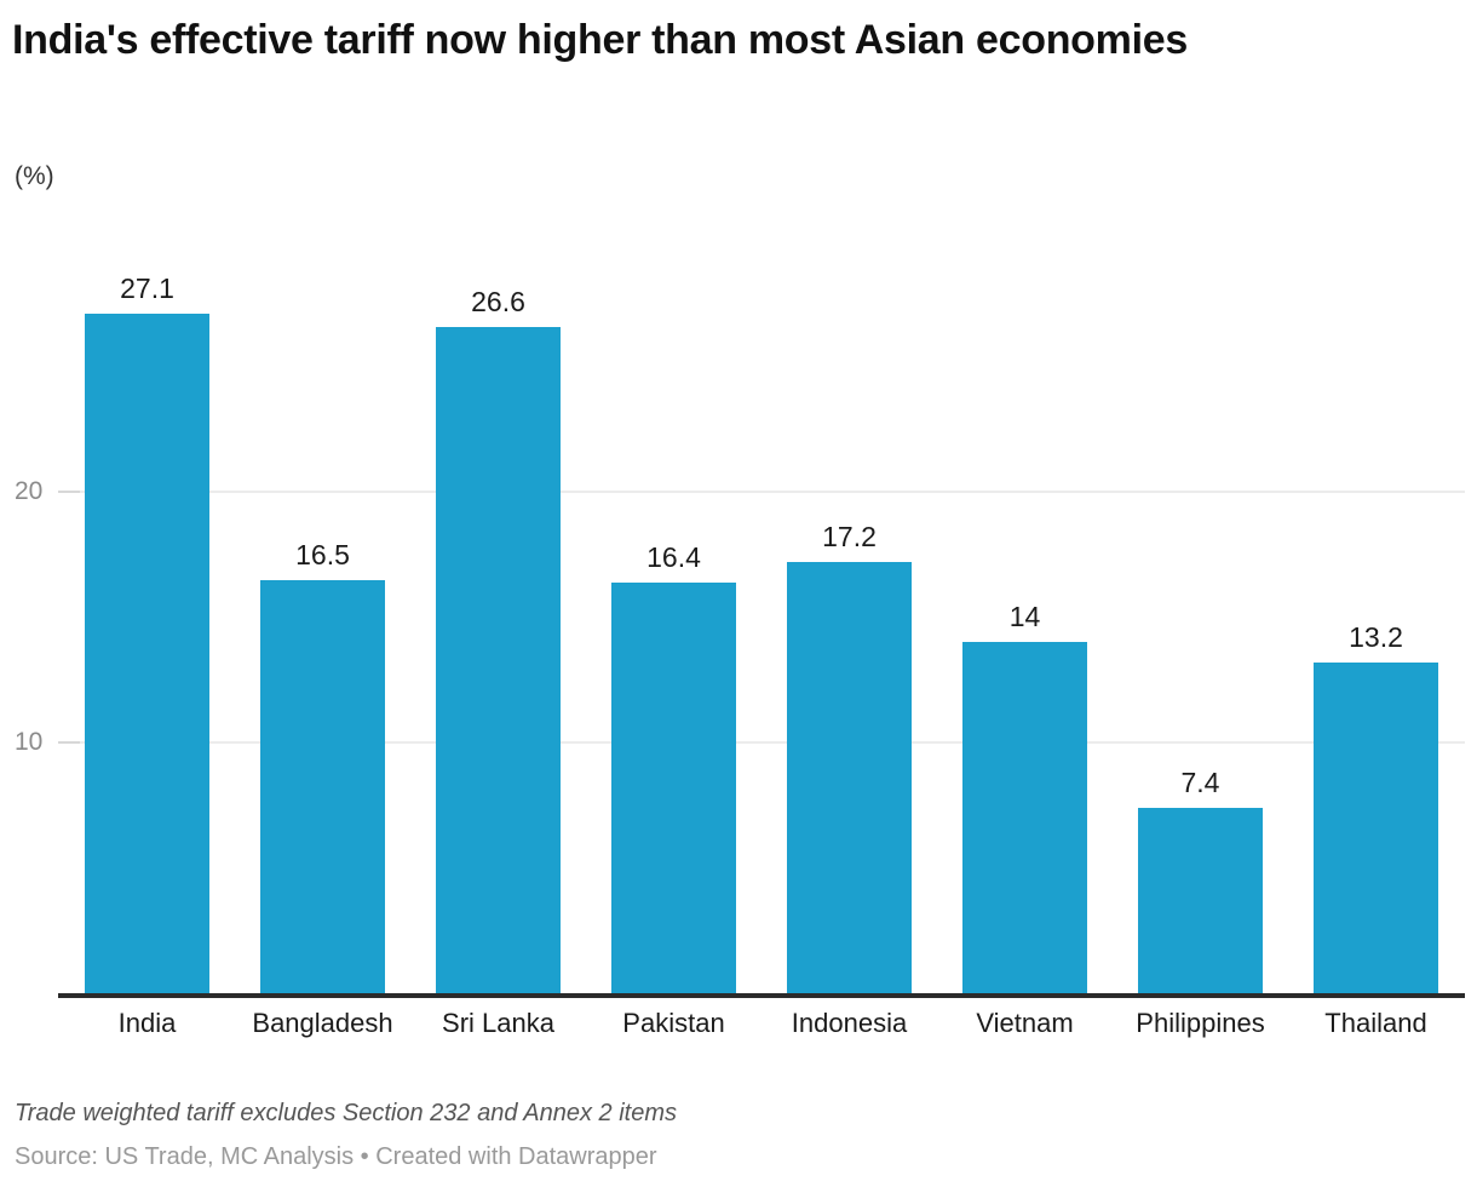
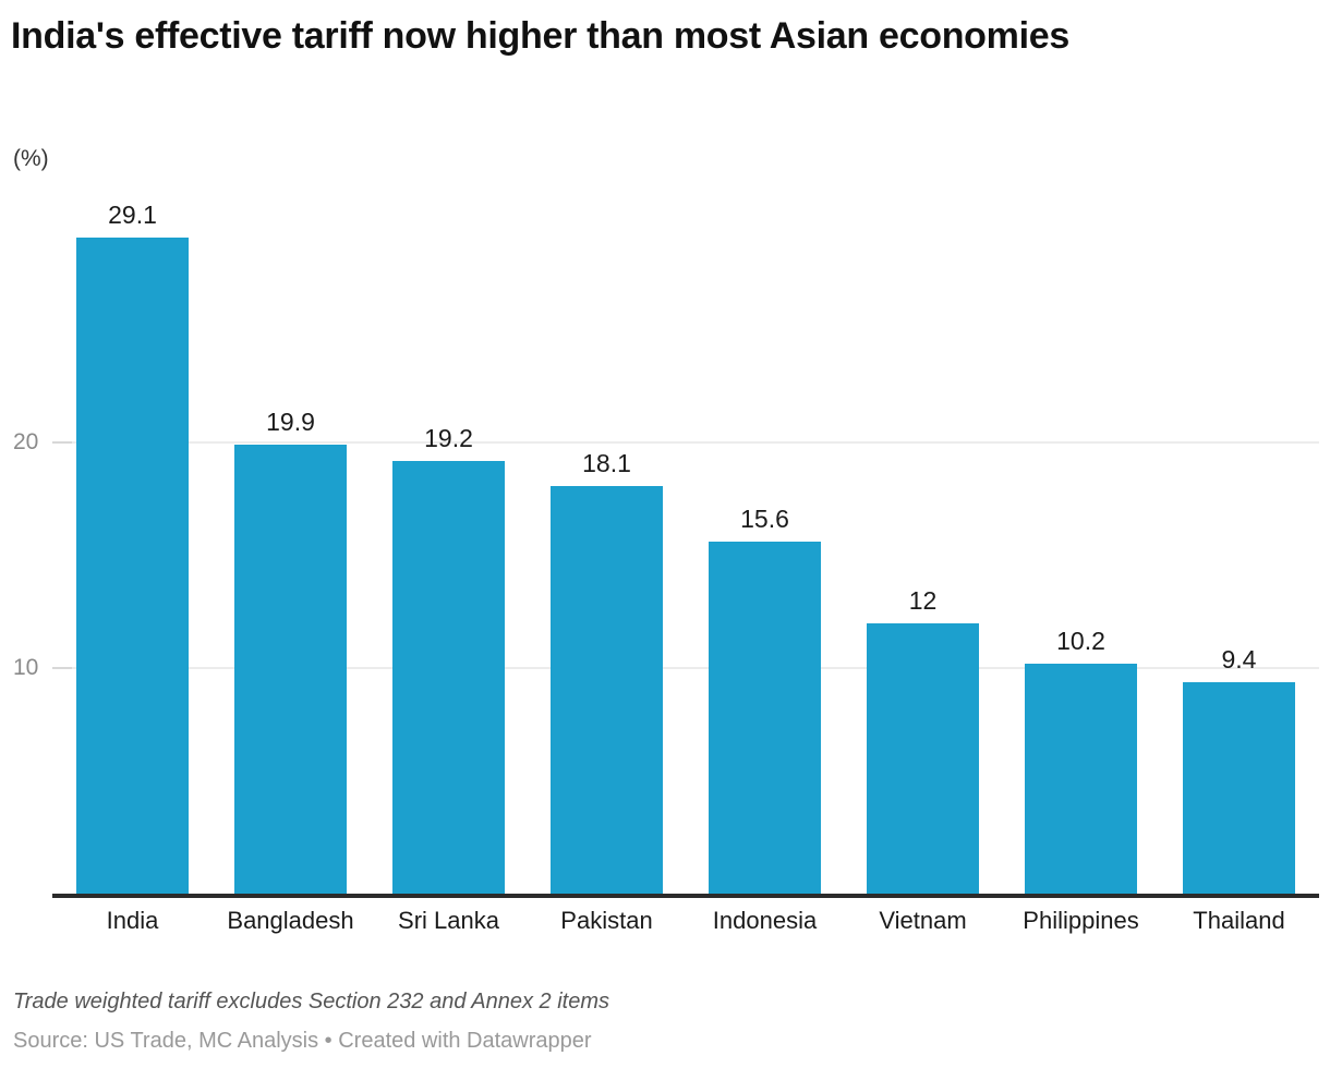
India: 27.1 -> 29.1
Bangladesh: 16.5 -> 19.9
Sri Lanka: 26.6 -> 19.2
Pakistan: 16.4 -> 18.1
Indonesia: 17.2 -> 15.6
Vietnam: 14 -> 12
Philippines: 7.4 -> 10.2
Thailand: 13.2 -> 9.4
